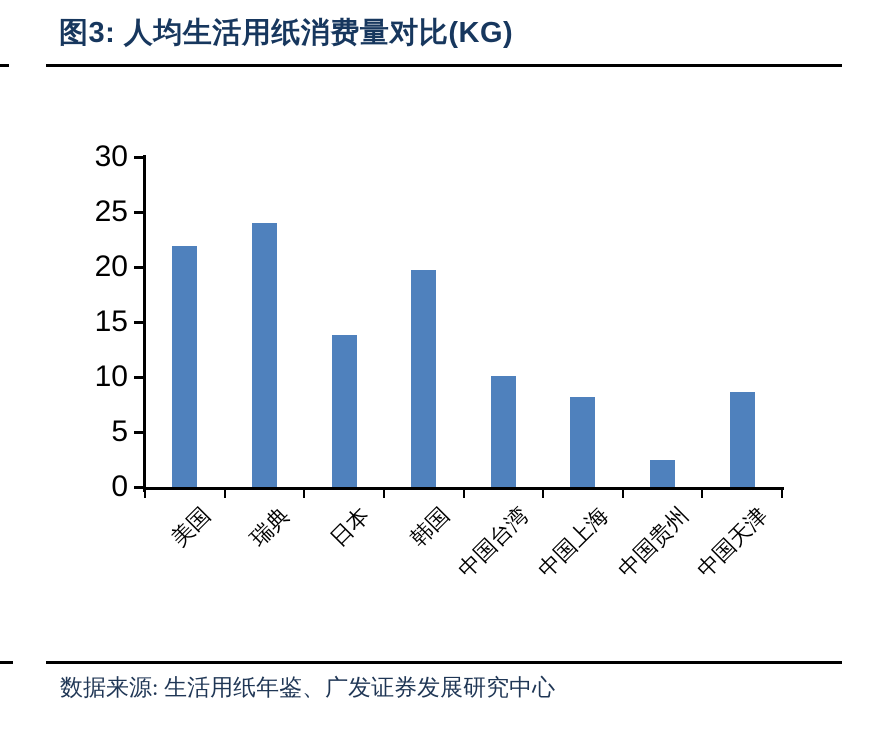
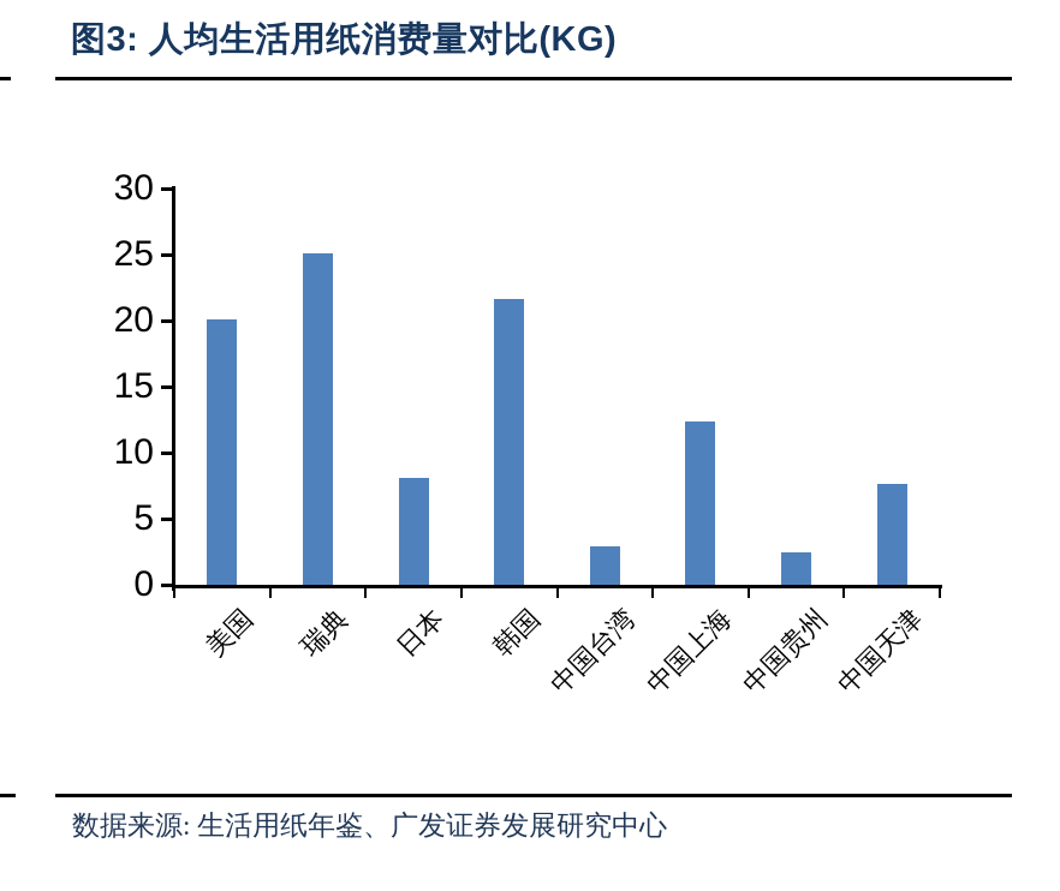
美国: 21.9 -> 20.1
瑞典: 24.0 -> 25.1
日本: 13.8 -> 8.1
韩国: 19.7 -> 21.6
中国台湾: 10.1 -> 2.9
中国上海: 8.2 -> 12.4
中国天津: 8.6 -> 7.6
